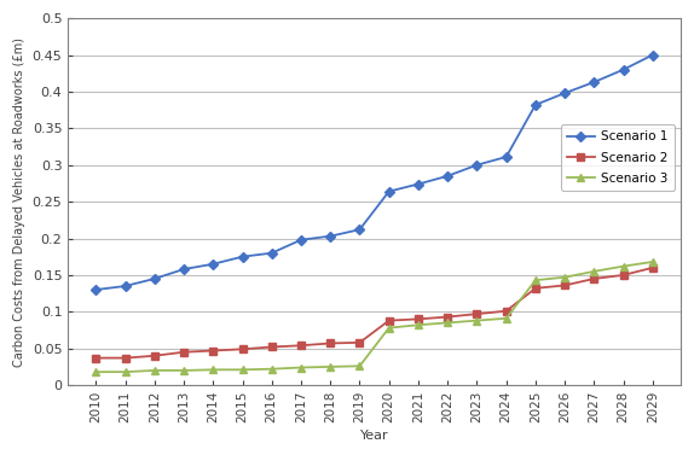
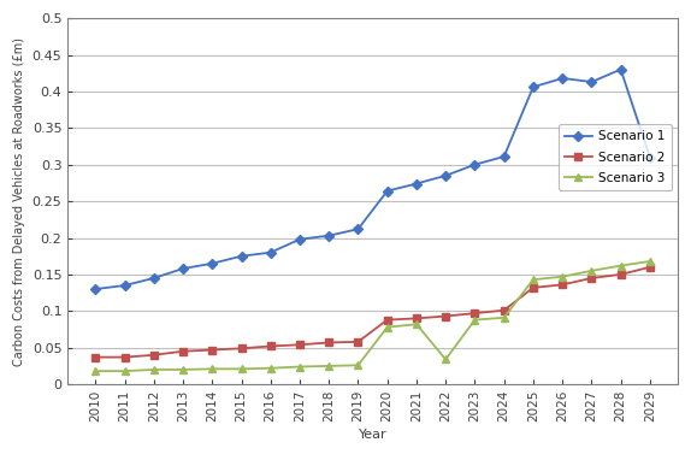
Scenario 3/2022: 0.085 -> 0.034
Scenario 1/2025: 0.382 -> 0.406
Scenario 1/2026: 0.398 -> 0.418
Scenario 1/2029: 0.450 -> 0.310
